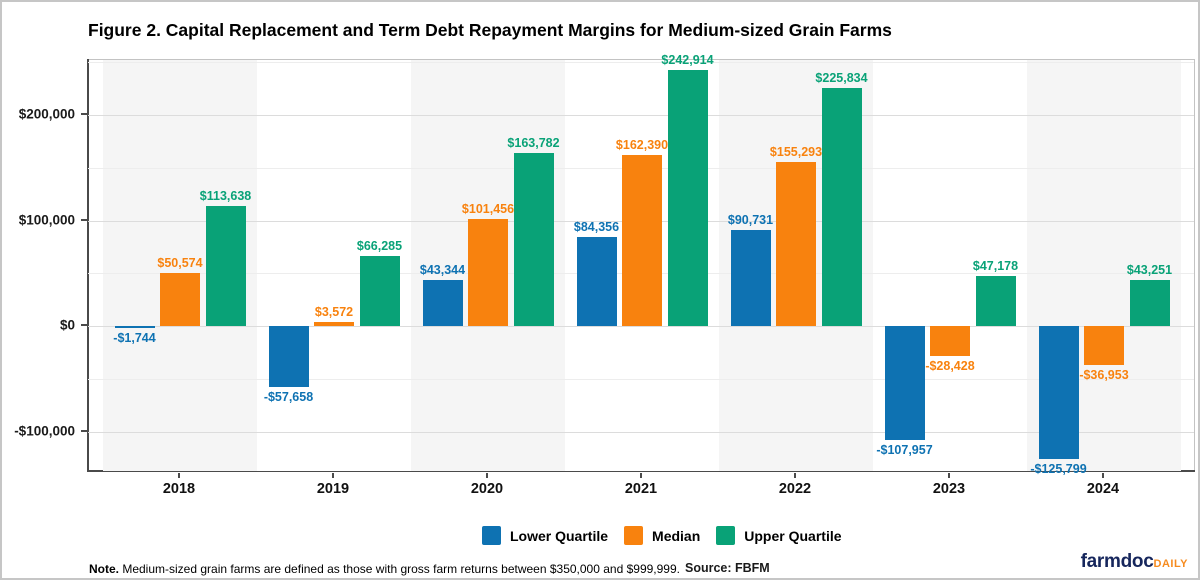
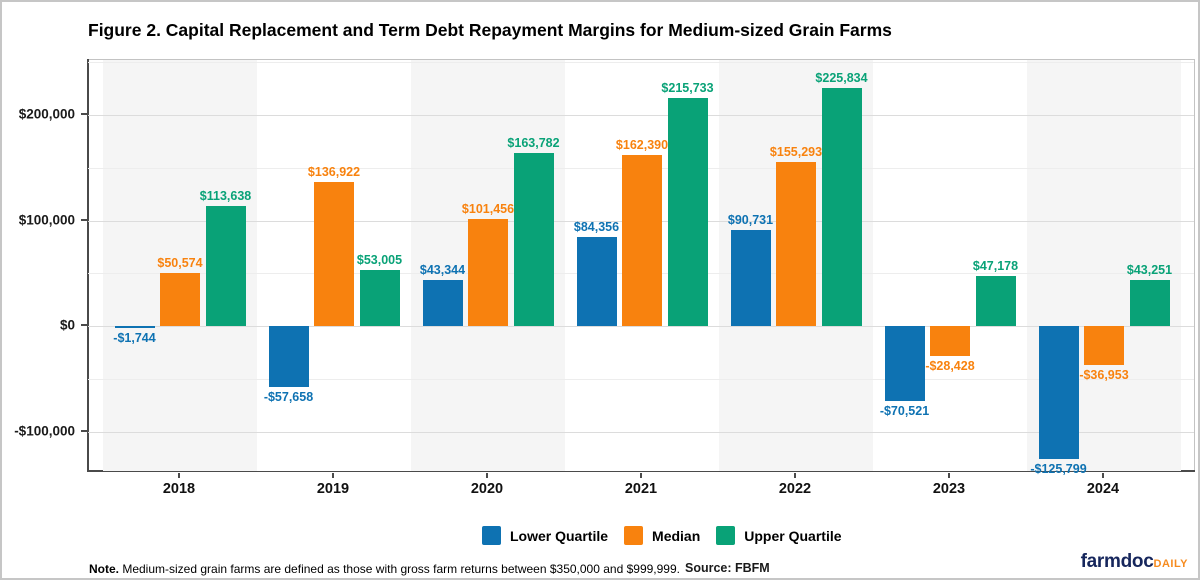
Median/2019: $3,572 -> $136,922
Upper Quartile/2019: $66,285 -> $53,005
Upper Quartile/2021: $242,914 -> $215,733
Lower Quartile/2023: -$107,957 -> -$70,521
